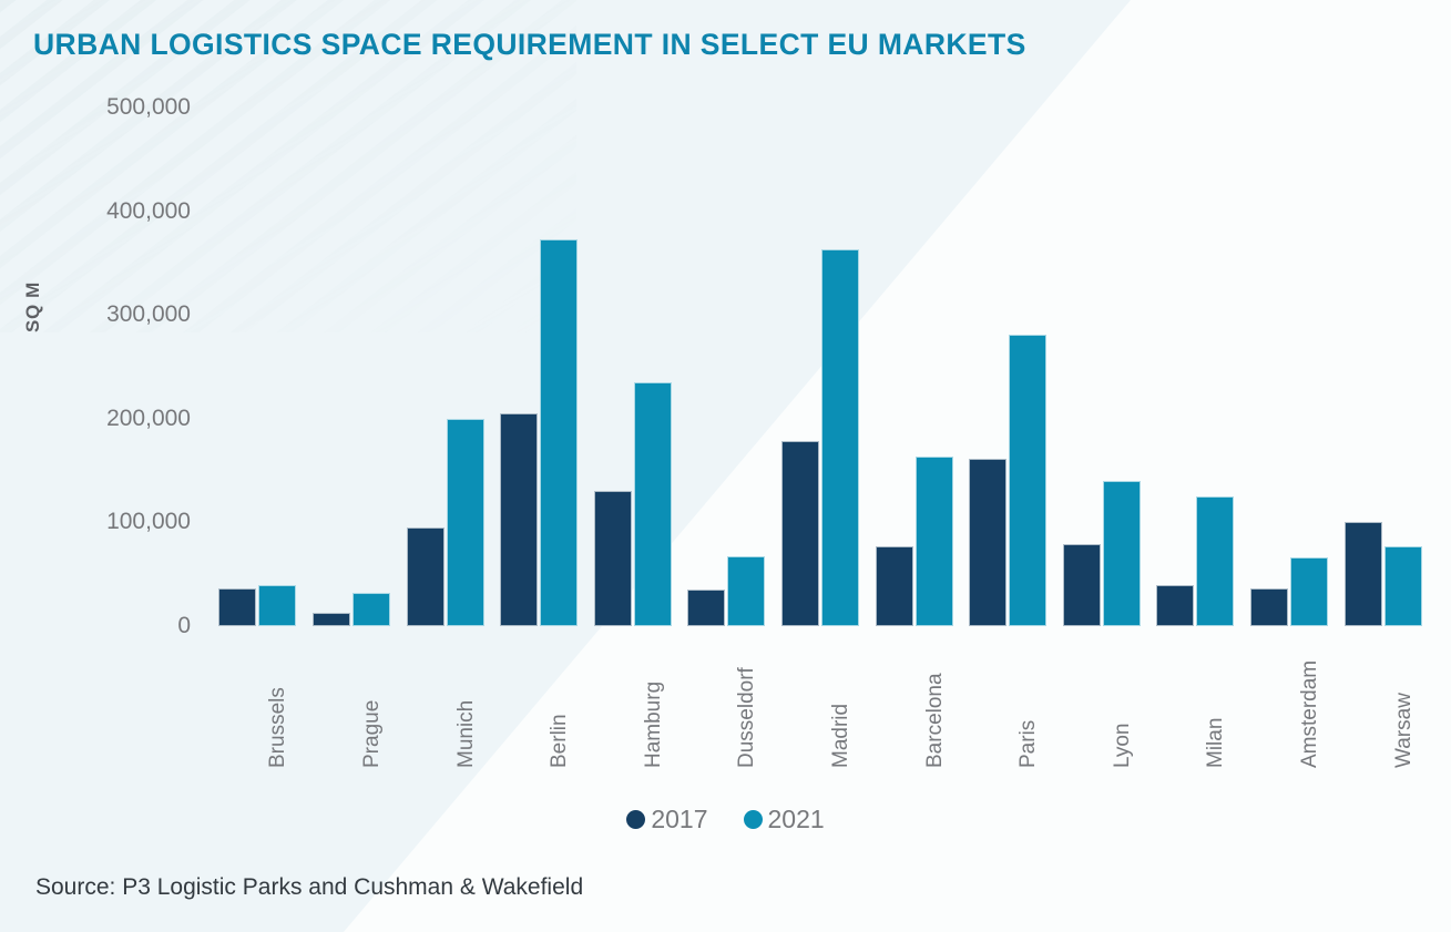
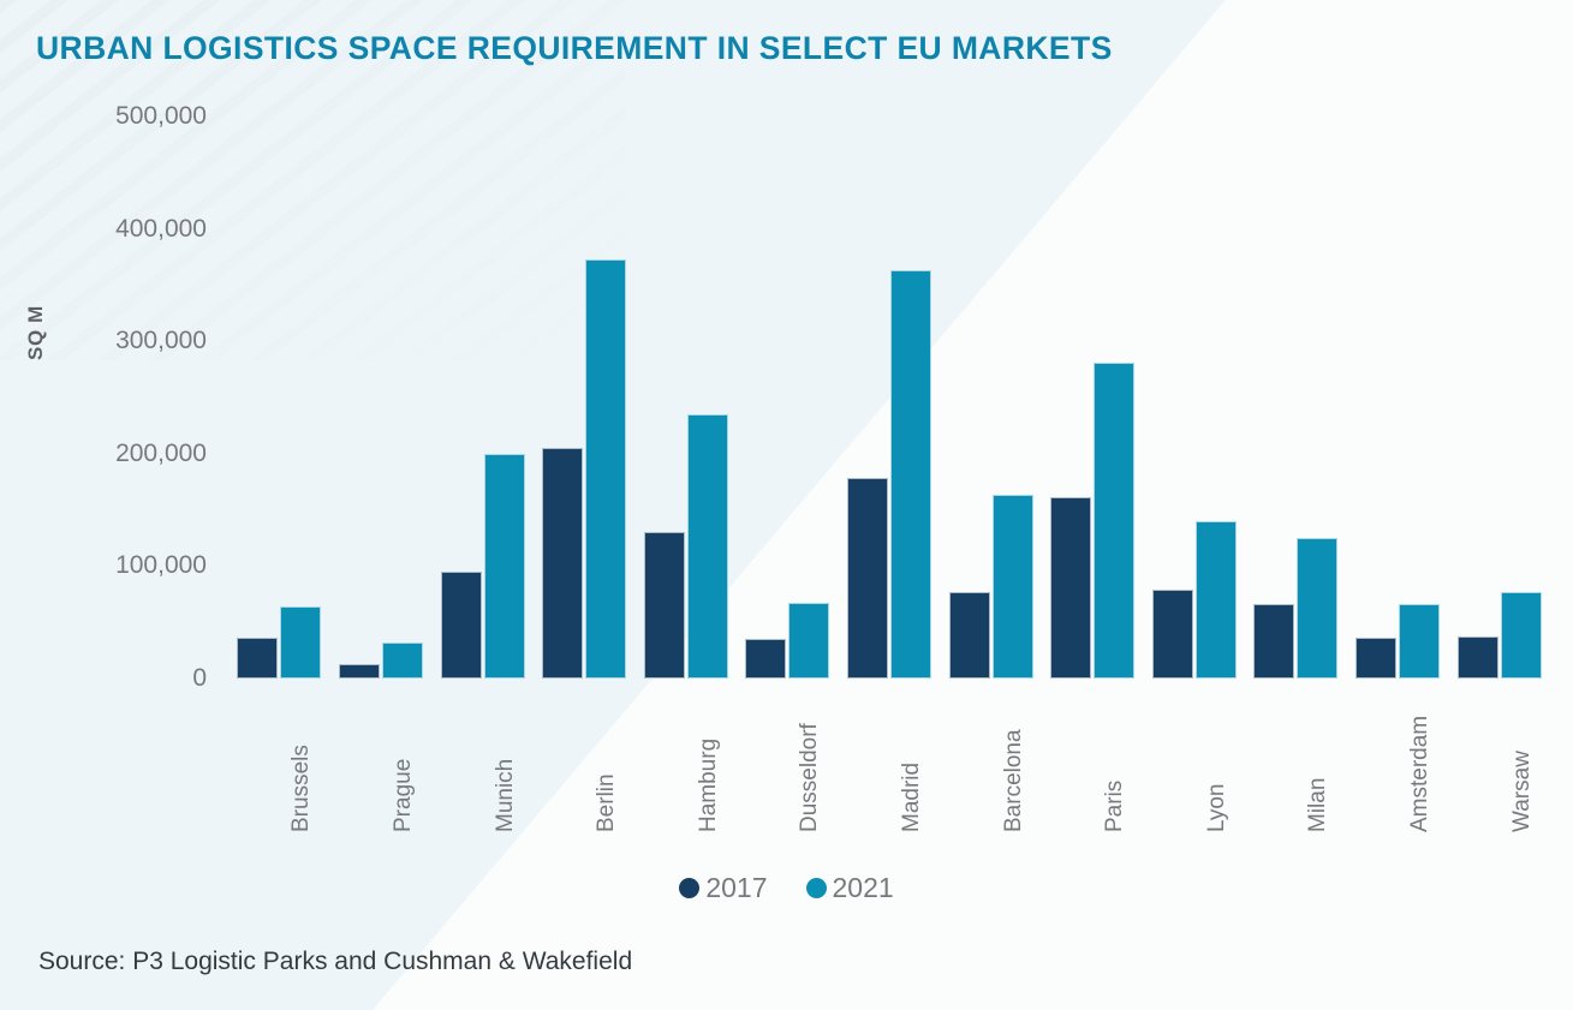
2021/Brussels: 40000 -> 60000
2017/Milan: 40000 -> 70000
2017/Warsaw: 100000 -> 40000
